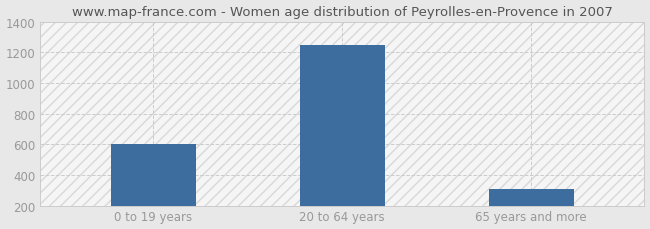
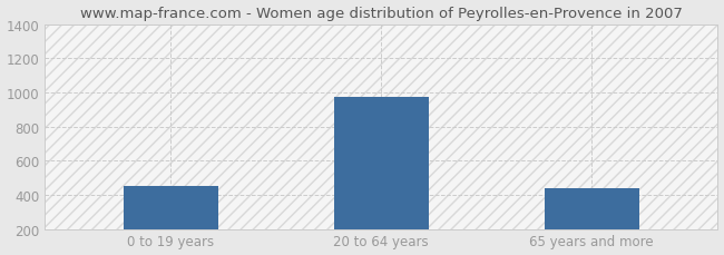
0 to 19 years: 600 -> 450
20 to 64 years: 1240 -> 970
65 years and more: 300 -> 440
